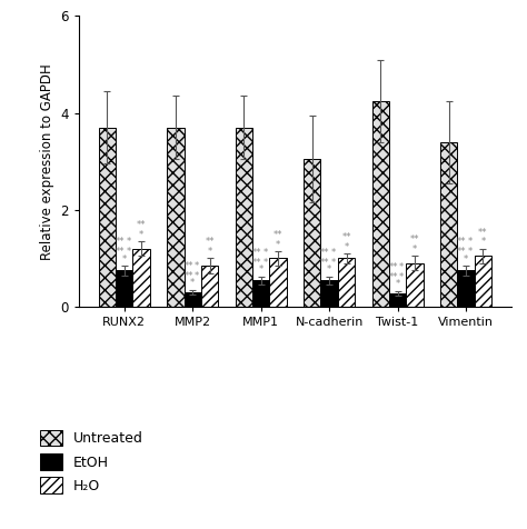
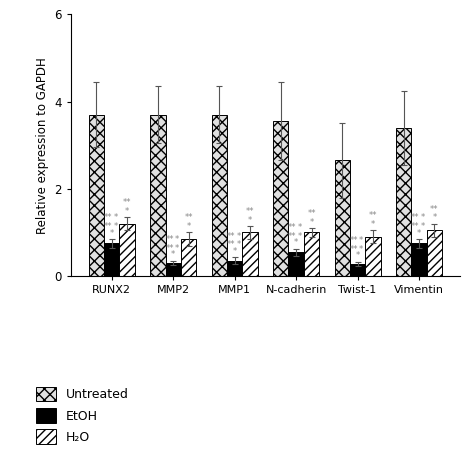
EtOH/MMP1: 0.55 -> 0.35
Untreated/N-cadherin: 3.05 -> 3.55
Untreated/Twist-1: 4.25 -> 2.65
